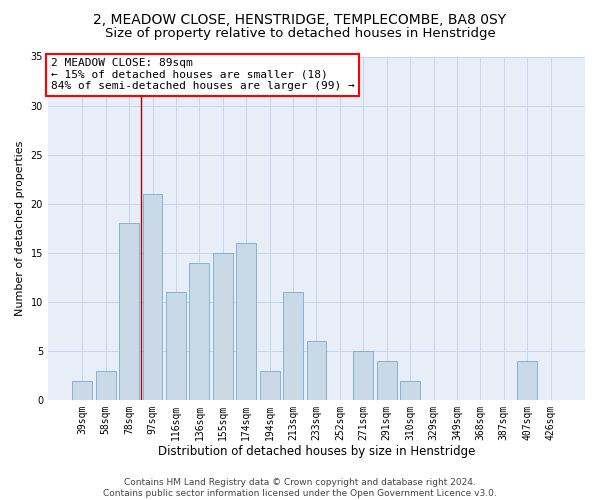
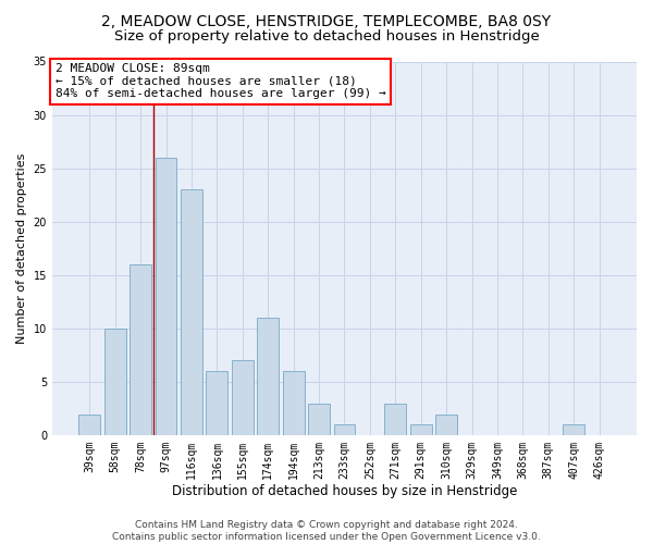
58sqm: 3 -> 10
78sqm: 18 -> 16
97sqm: 21 -> 26
116sqm: 11 -> 23
136sqm: 14 -> 6
155sqm: 15 -> 7
174sqm: 16 -> 11
194sqm: 3 -> 6
213sqm: 11 -> 3
233sqm: 6 -> 1
271sqm: 5 -> 3
291sqm: 4 -> 1
407sqm: 4 -> 1
